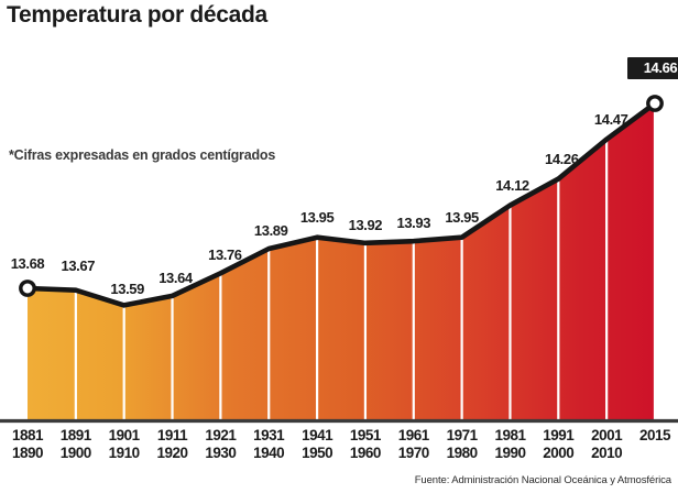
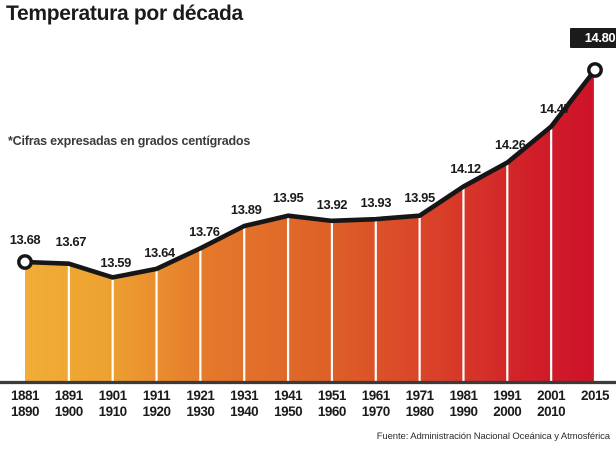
2015: 14.66 -> 14.80
